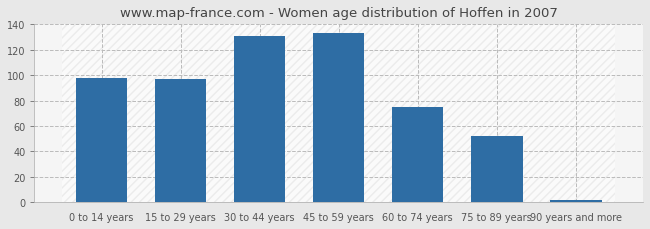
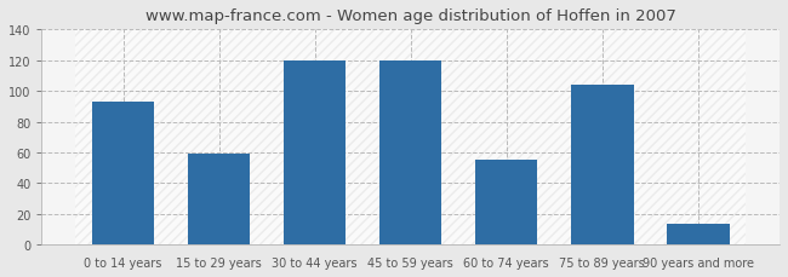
0 to 14 years: 98 -> 93
15 to 29 years: 97 -> 59
30 to 44 years: 131 -> 120
45 to 59 years: 133 -> 120
60 to 74 years: 75 -> 55
75 to 89 years: 52 -> 104
90 years and more: 2 -> 14
